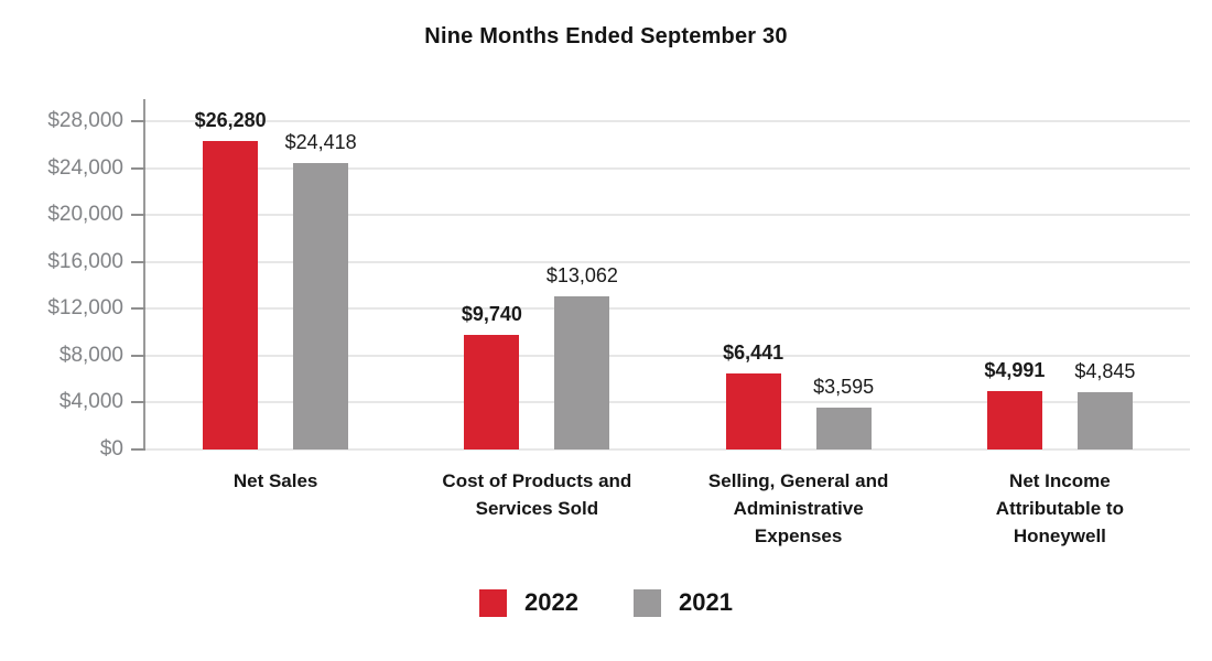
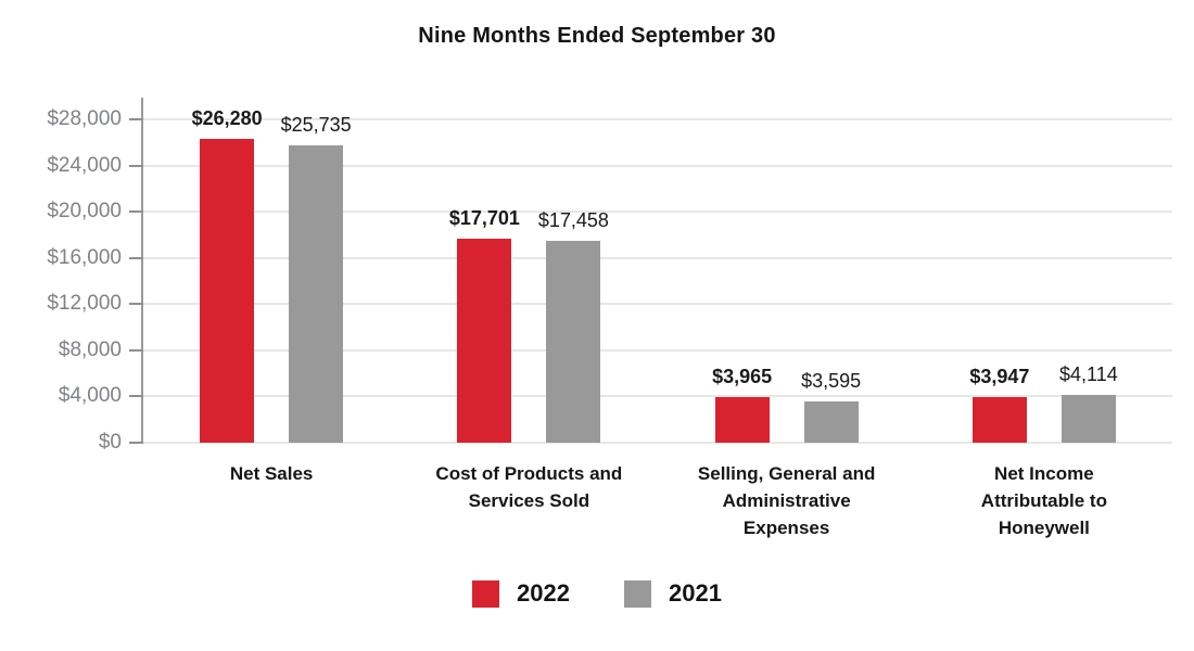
2021/Net Sales: $24,418 -> $25,735
2022/Cost of Products and Services Sold: $9,740 -> $17,701
2021/Cost of Products and Services Sold: $13,062 -> $17,458
2022/Selling, General and Administrative Expenses: $6,441 -> $3,965
2022/Net Income Attributable to Honeywell: $4,991 -> $3,947
2021/Net Income Attributable to Honeywell: $4,845 -> $4,114
